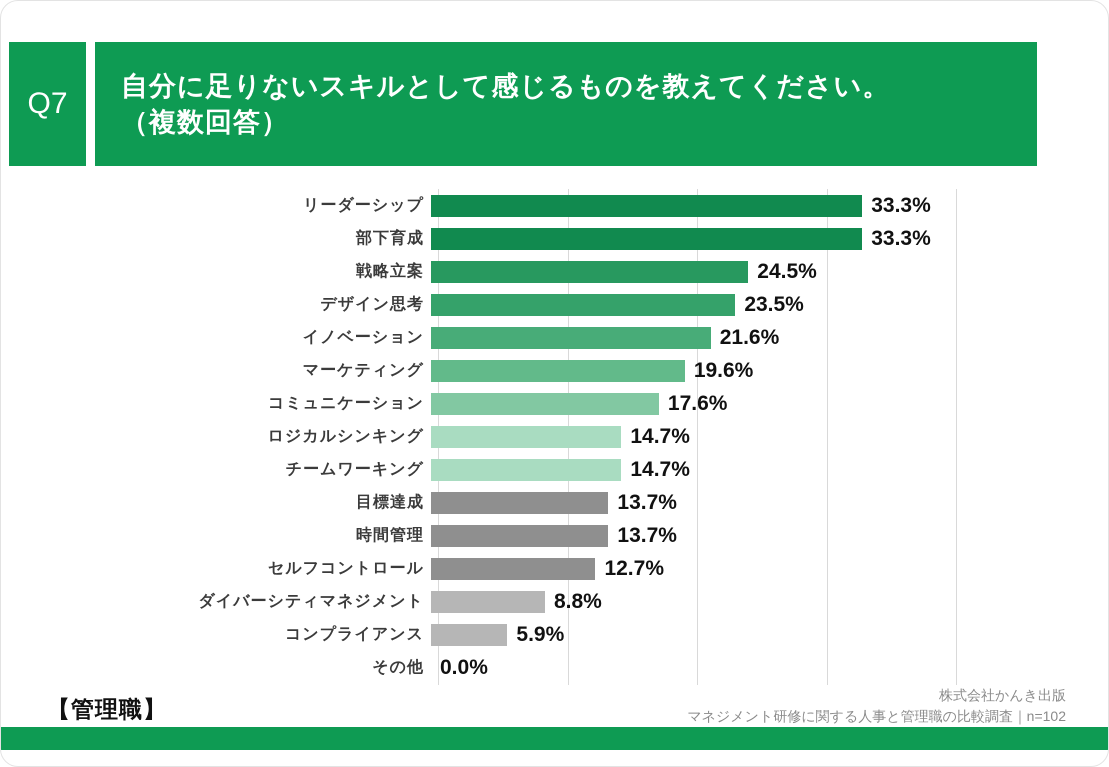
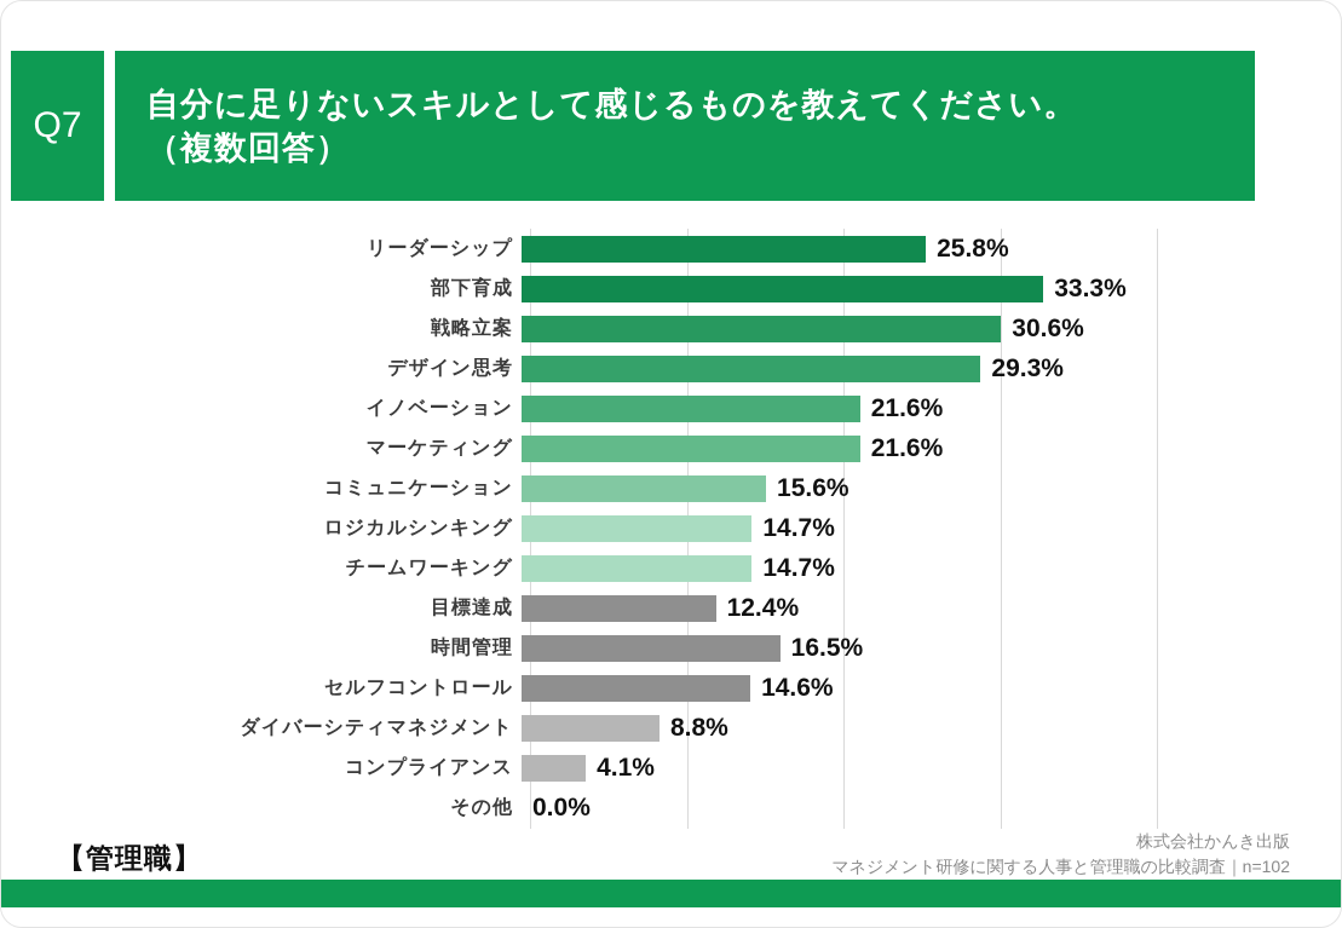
リーダーシップ: 33.3% -> 25.8%
戦略立案: 24.5% -> 30.6%
デザイン思考: 23.5% -> 29.3%
マーケティング: 19.6% -> 21.6%
コミュニケーション: 17.6% -> 15.6%
目標達成: 13.7% -> 12.4%
時間管理: 13.7% -> 16.5%
セルフコントロール: 12.7% -> 14.6%
コンプライアンス: 5.9% -> 4.1%
